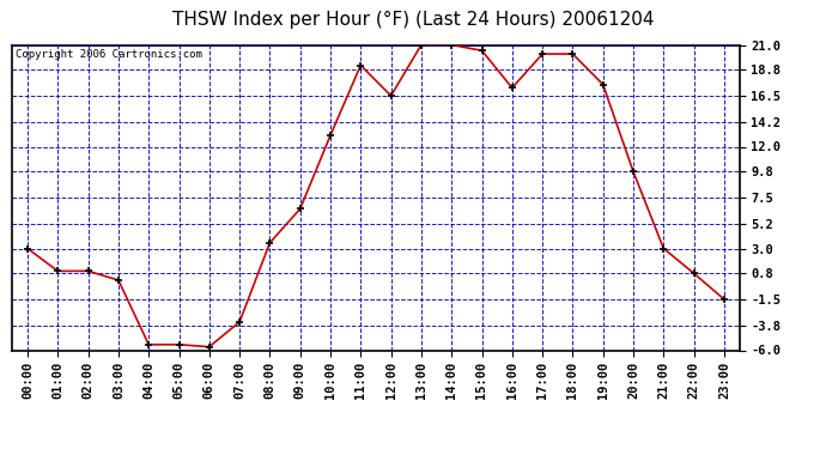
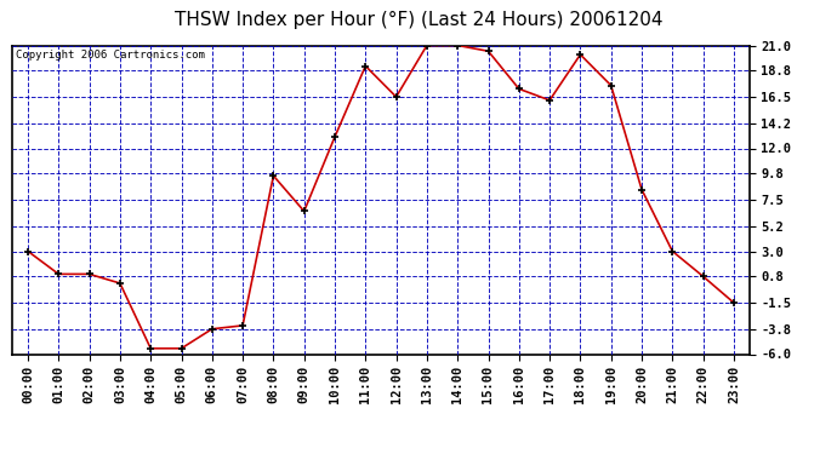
06:00: -5.7 -> -3.8
08:00: 3.5 -> 9.6
17:00: 20.2 -> 16.2
20:00: 9.8 -> 8.4
